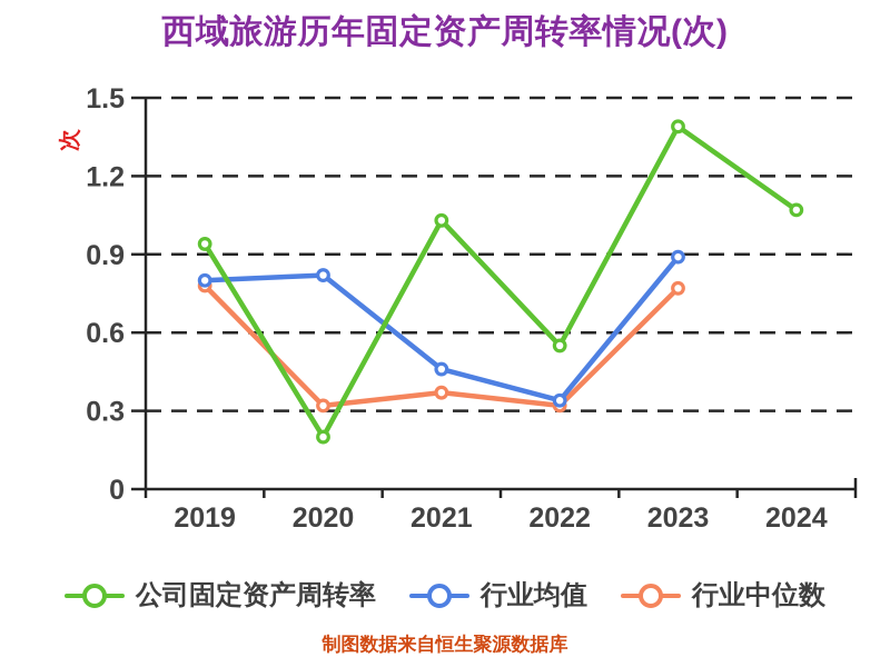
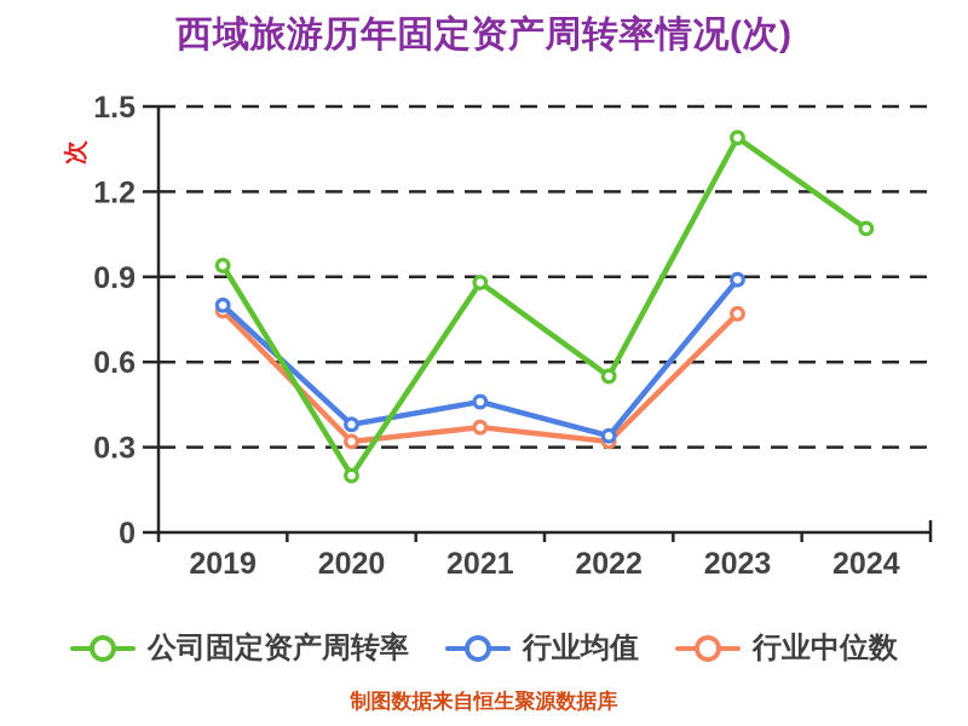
行业均值/2020: 0.82 -> 0.38
公司固定资产周转率/2021: 1.03 -> 0.88
